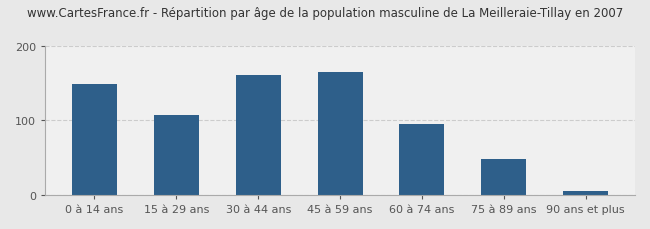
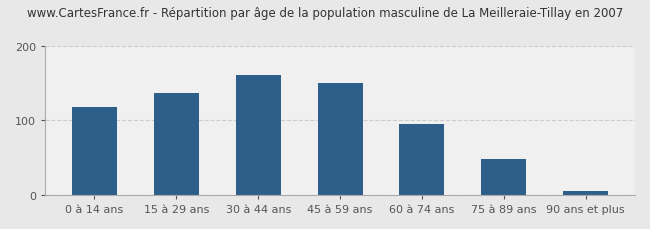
0 à 14 ans: 148 -> 118
15 à 29 ans: 107 -> 136
45 à 59 ans: 165 -> 150
